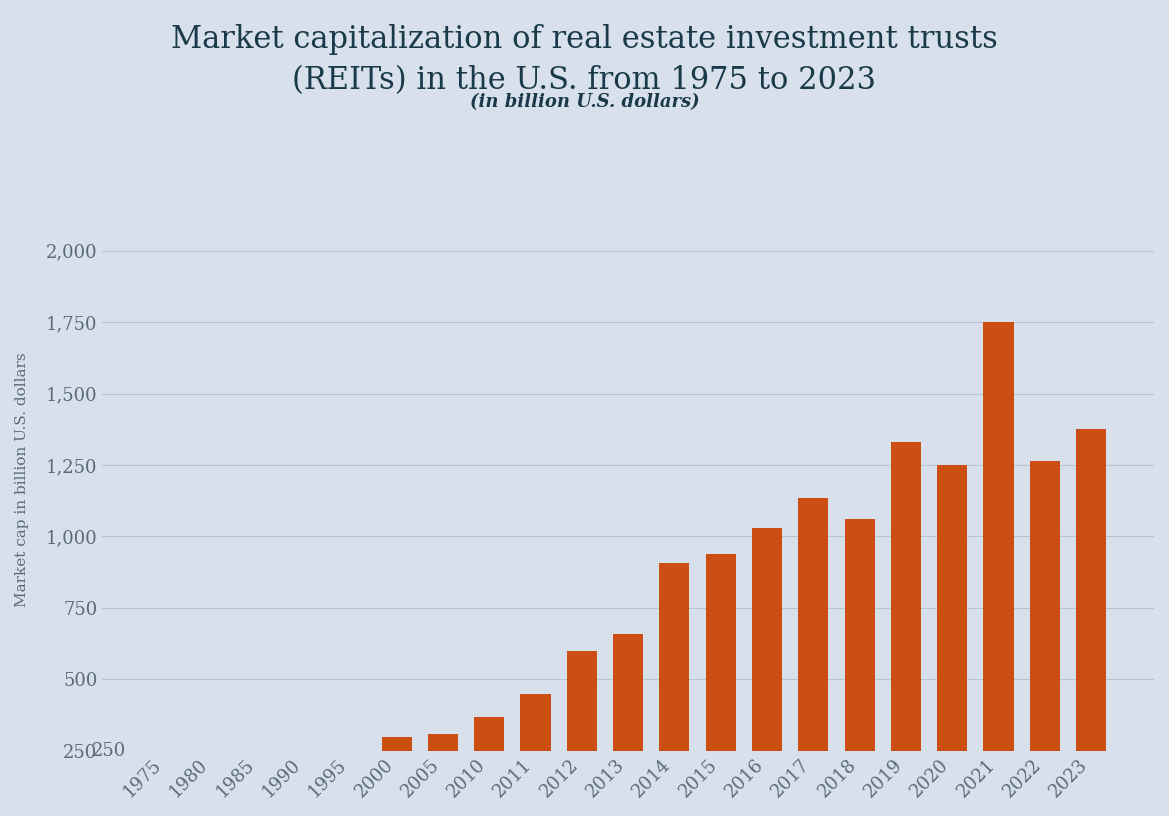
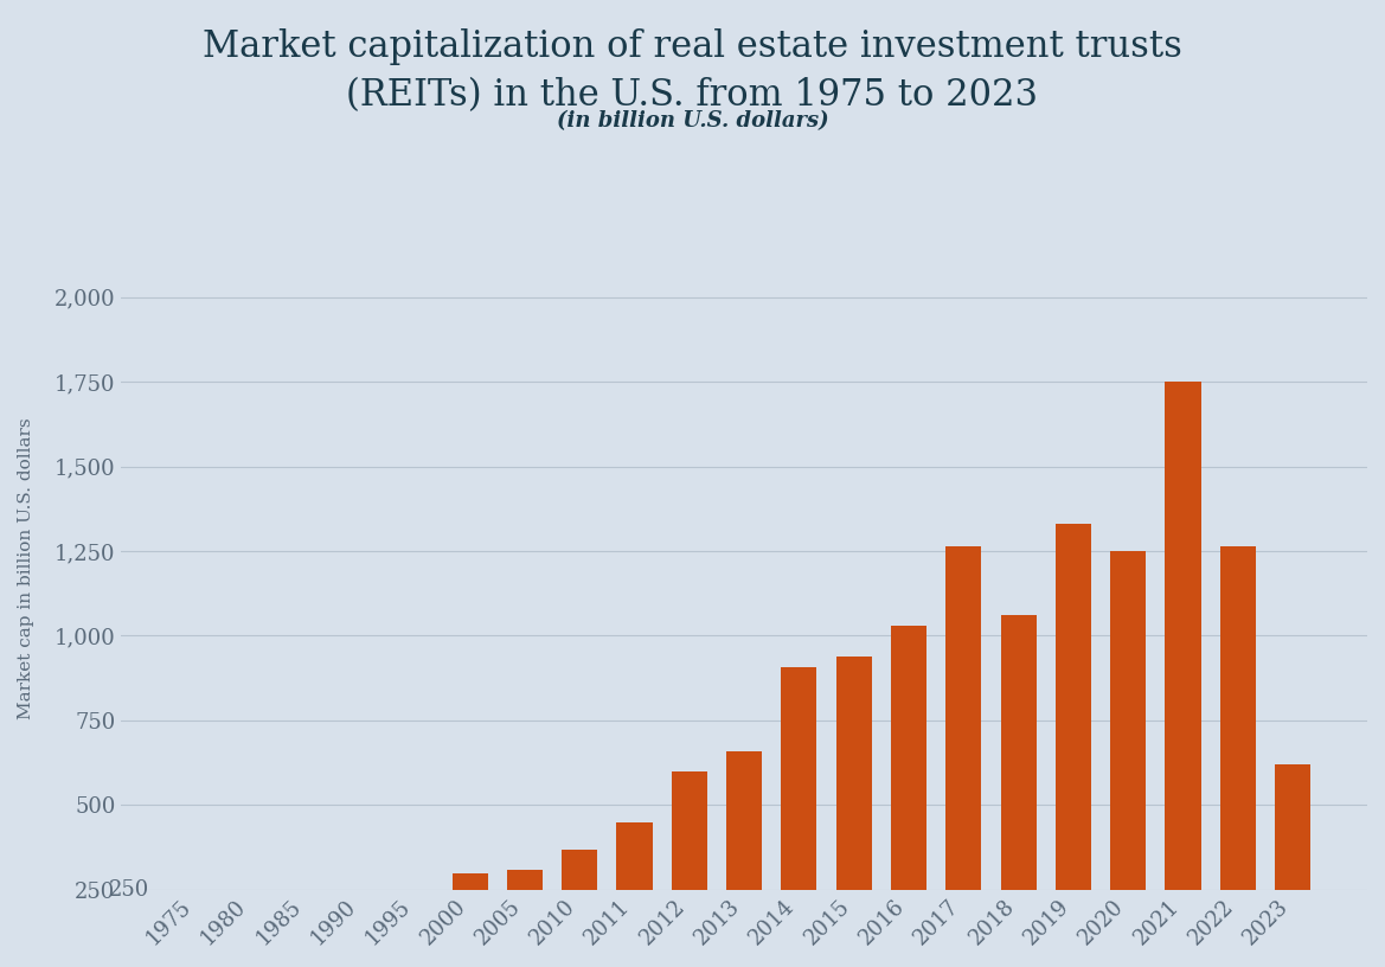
2017: 1,135 -> 1,265
2023: 1,375 -> 620
